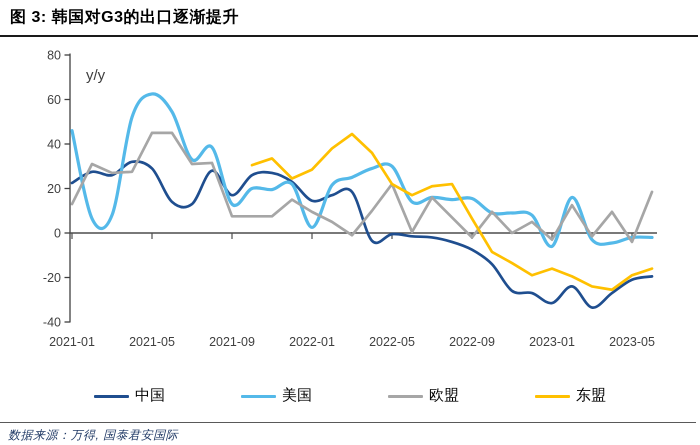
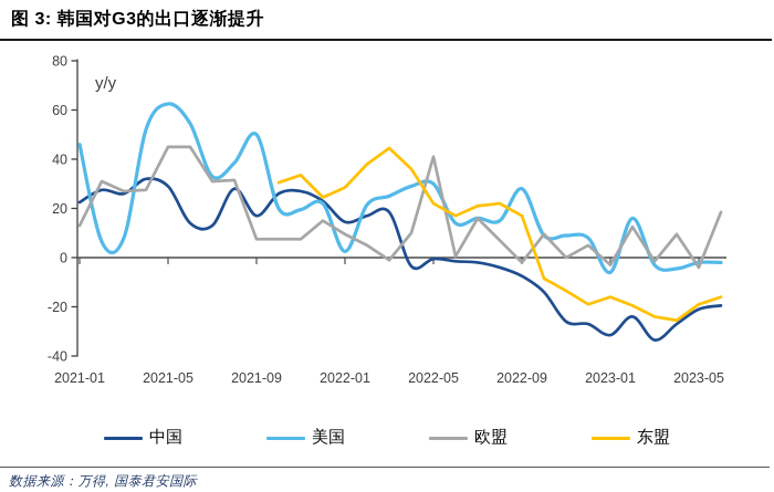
美国/2021-09: 13 -> 50
欧盟/2022-05: 22 -> 41
美国/2022-09: 16 -> 28
东盟/2022-09: 6 -> 17
